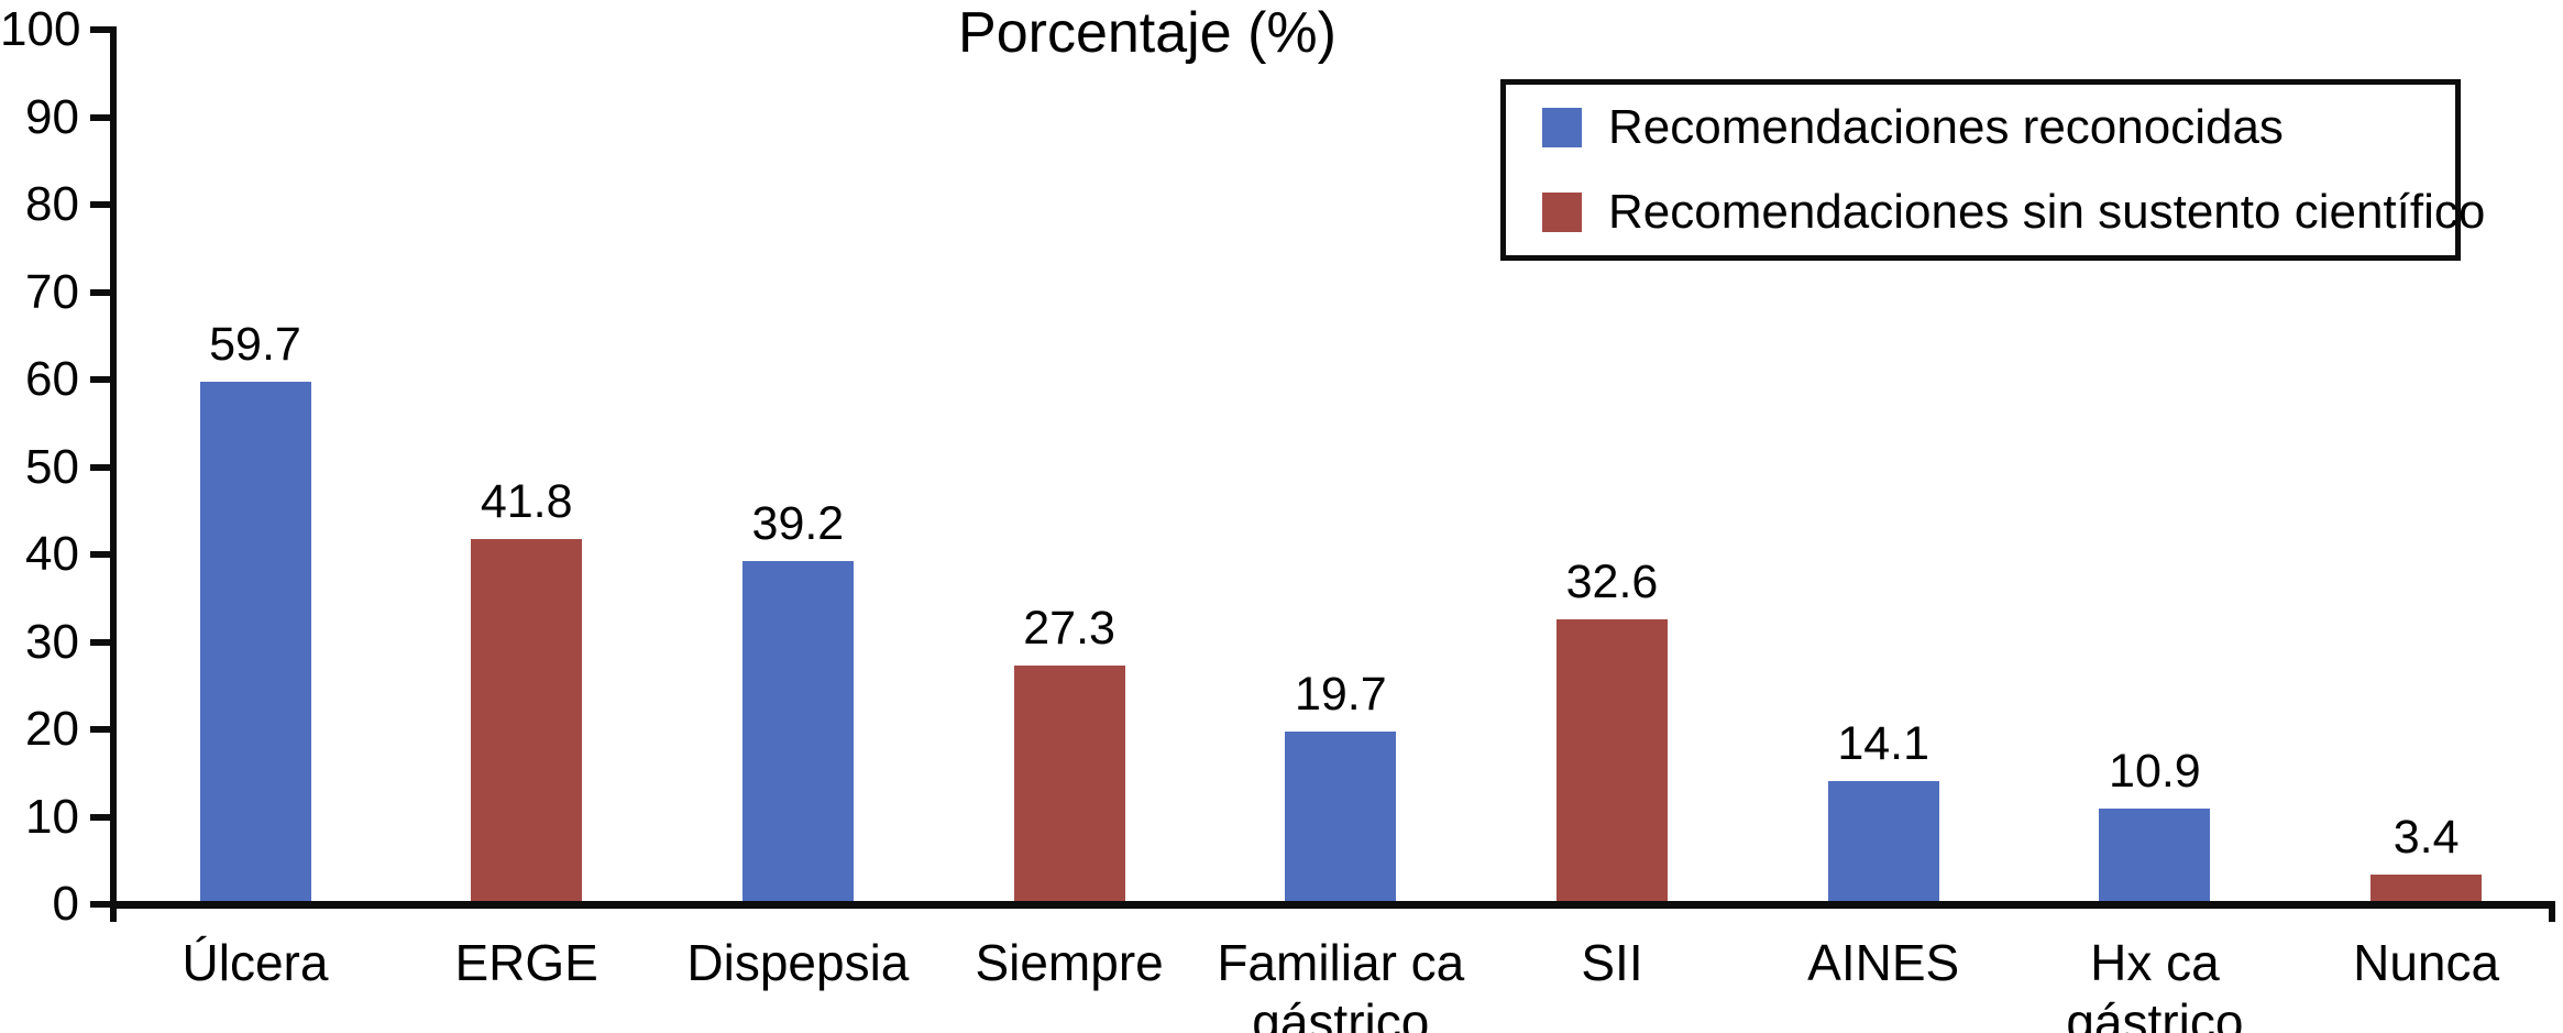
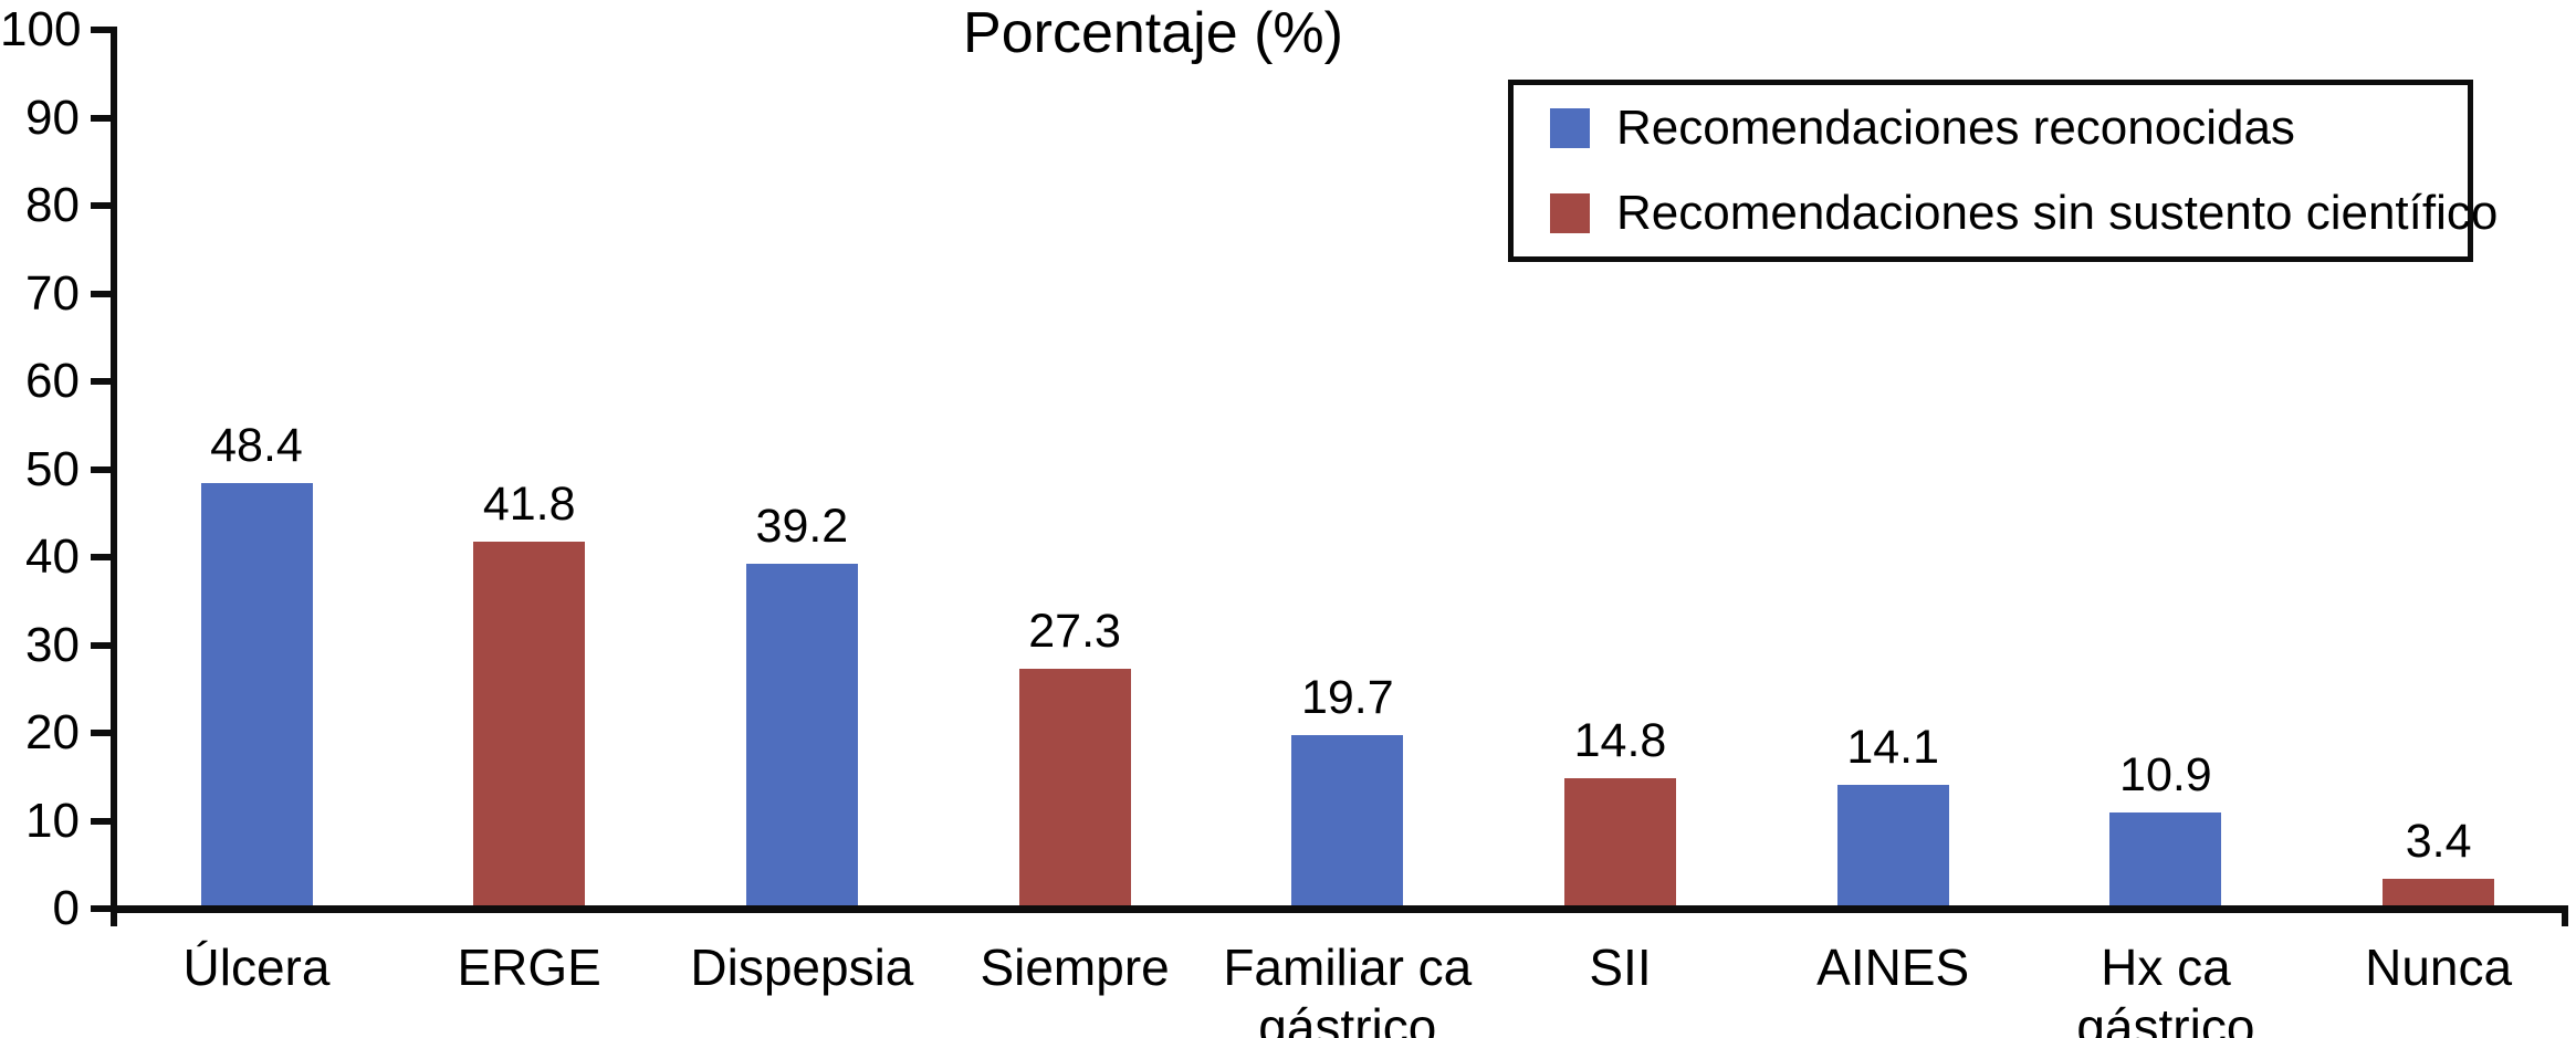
Úlcera: 59.7 -> 48.4
SII: 32.6 -> 14.8
